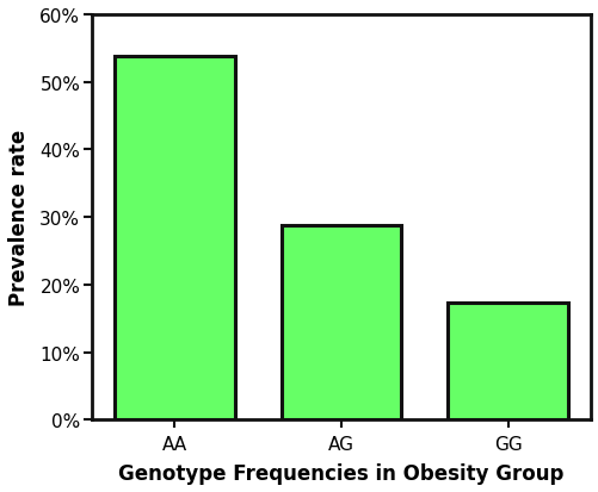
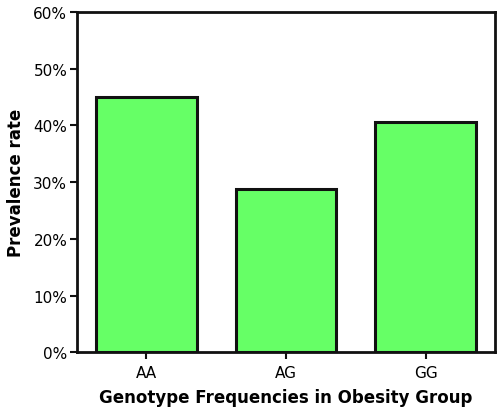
AA: 53.8% -> 45.0%
GG: 17.4% -> 40.6%
